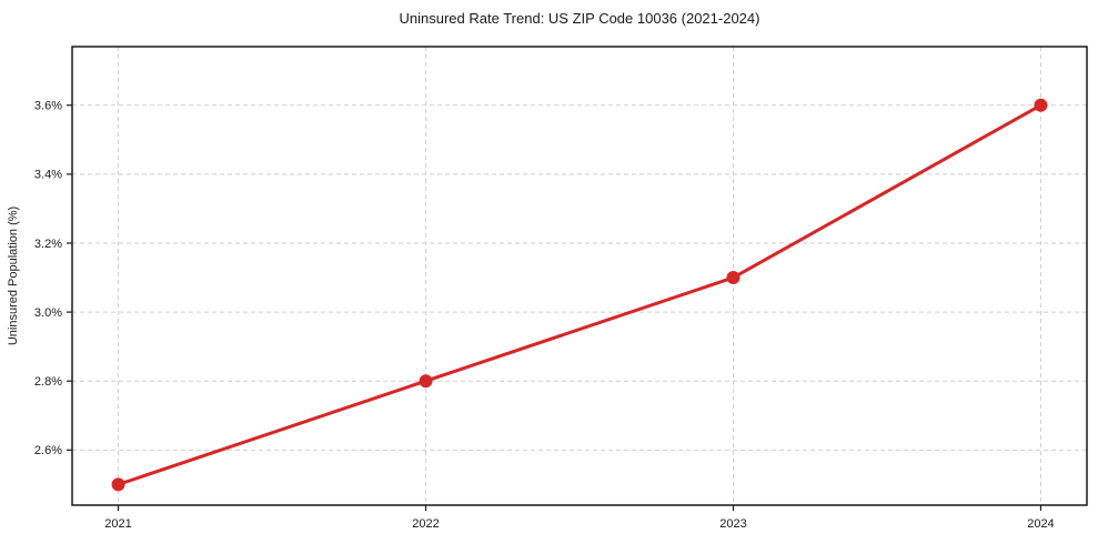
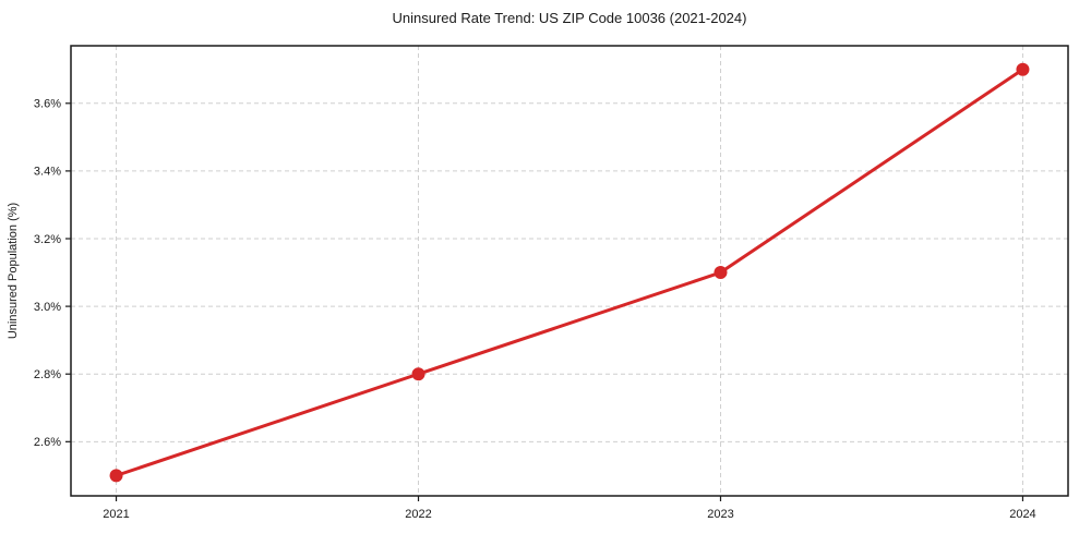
2024: 3.6% -> 3.7%
